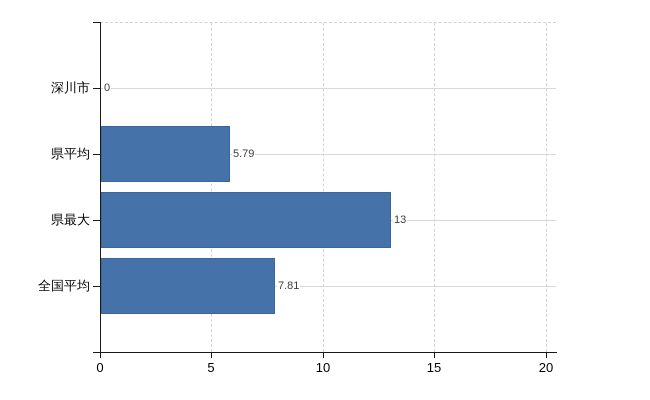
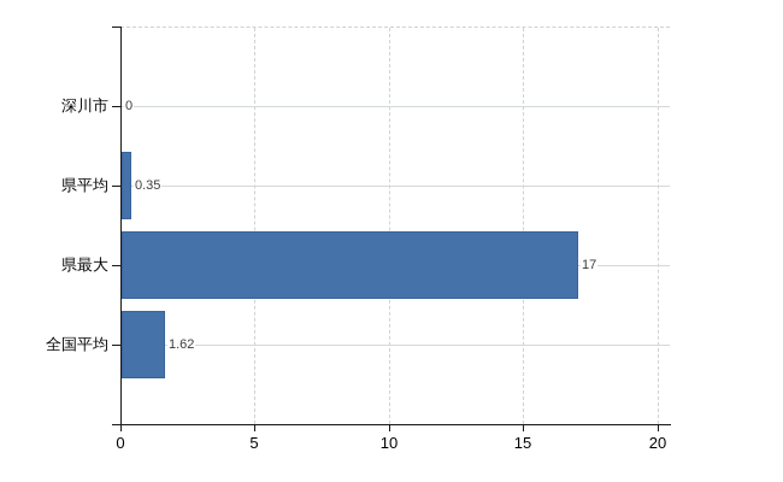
県平均: 5.79 -> 0.35
県最大: 13 -> 17
全国平均: 7.81 -> 1.62
